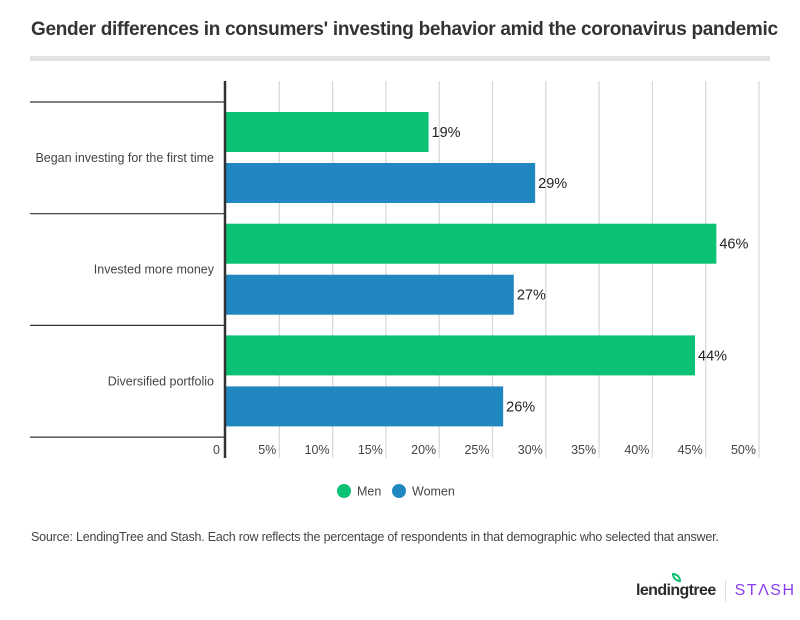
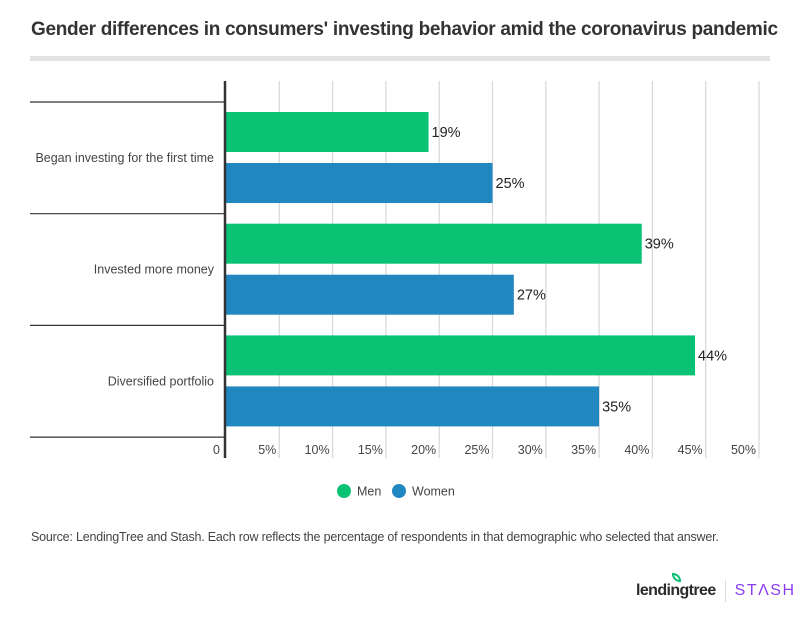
Women/Began investing for the first time: 29% -> 25%
Men/Invested more money: 46% -> 39%
Women/Diversified portfolio: 26% -> 35%
